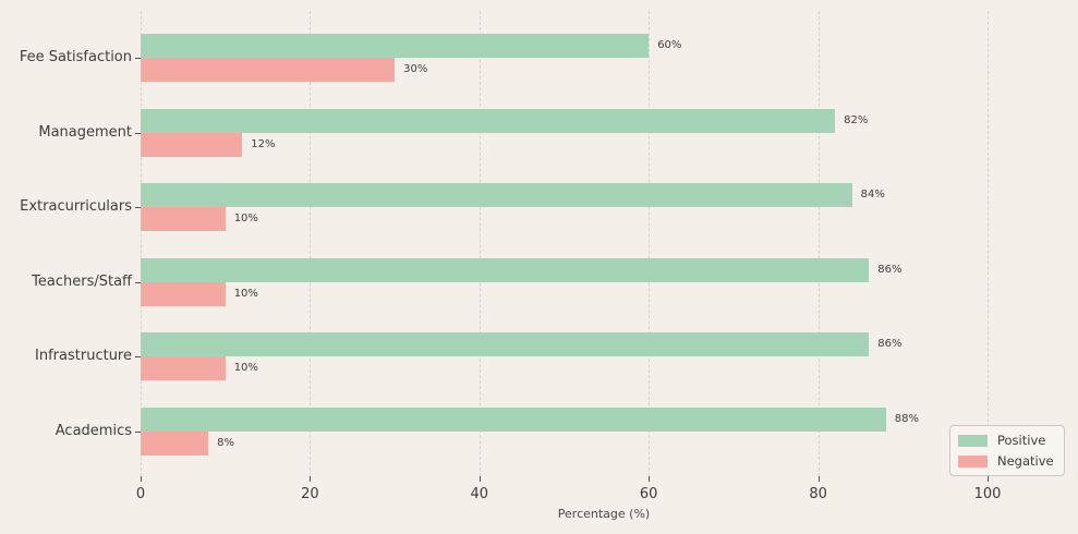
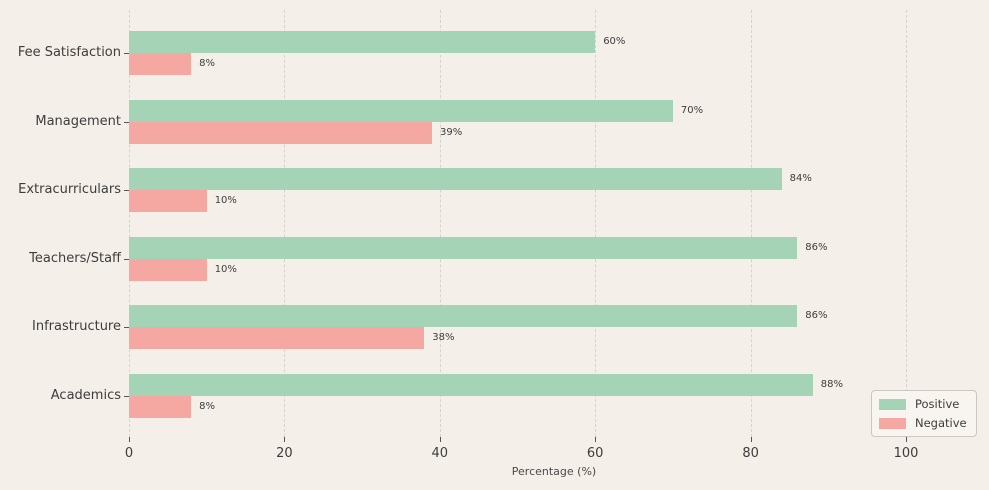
Negative/Fee Satisfaction: 30% -> 8%
Positive/Management: 82% -> 70%
Negative/Management: 12% -> 39%
Negative/Infrastructure: 10% -> 38%
